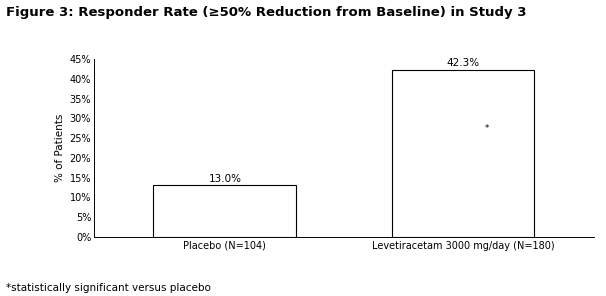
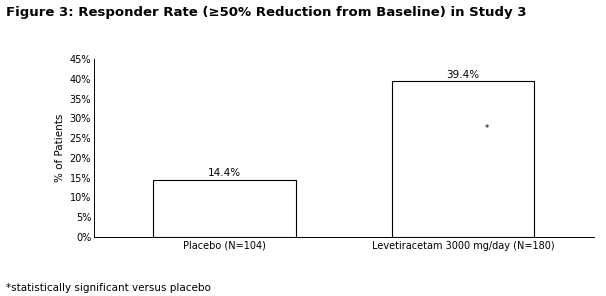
Placebo (N=104): 13.0% -> 14.4%
Levetiracetam 3000 mg/day (N=180): 42.3% -> 39.4%
